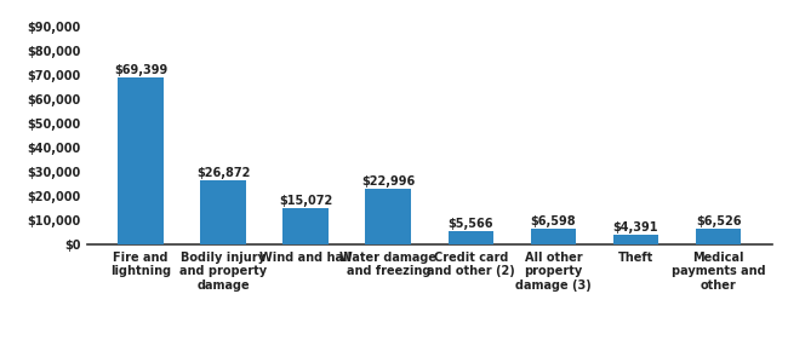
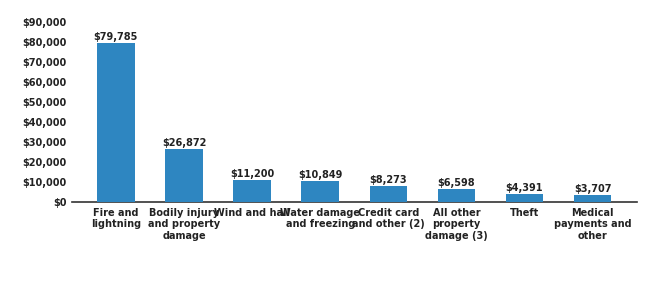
Fire and lightning: $69,399 -> $79,785
Wind and hail: $15,072 -> $11,200
Water damage and freezing: $22,996 -> $10,849
Credit card and other (2): $5,566 -> $8,273
Medical payments and other: $6,526 -> $3,707
